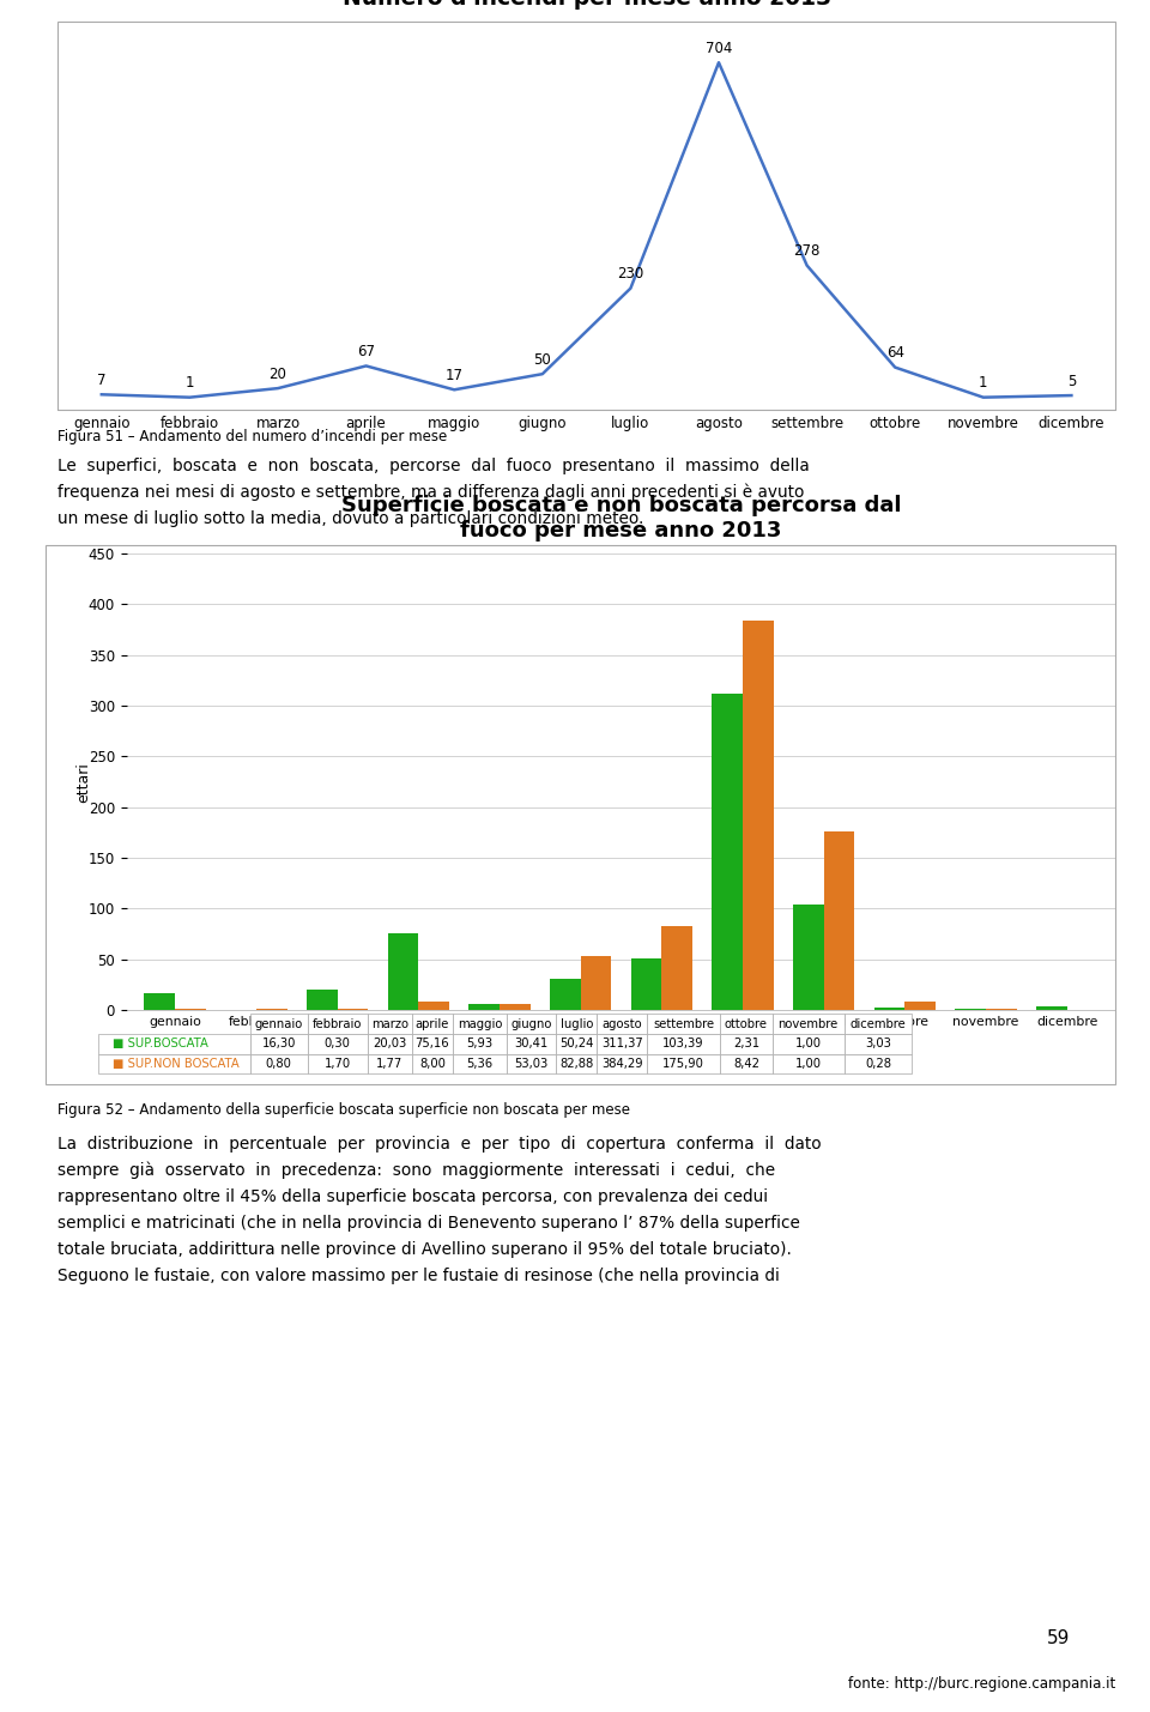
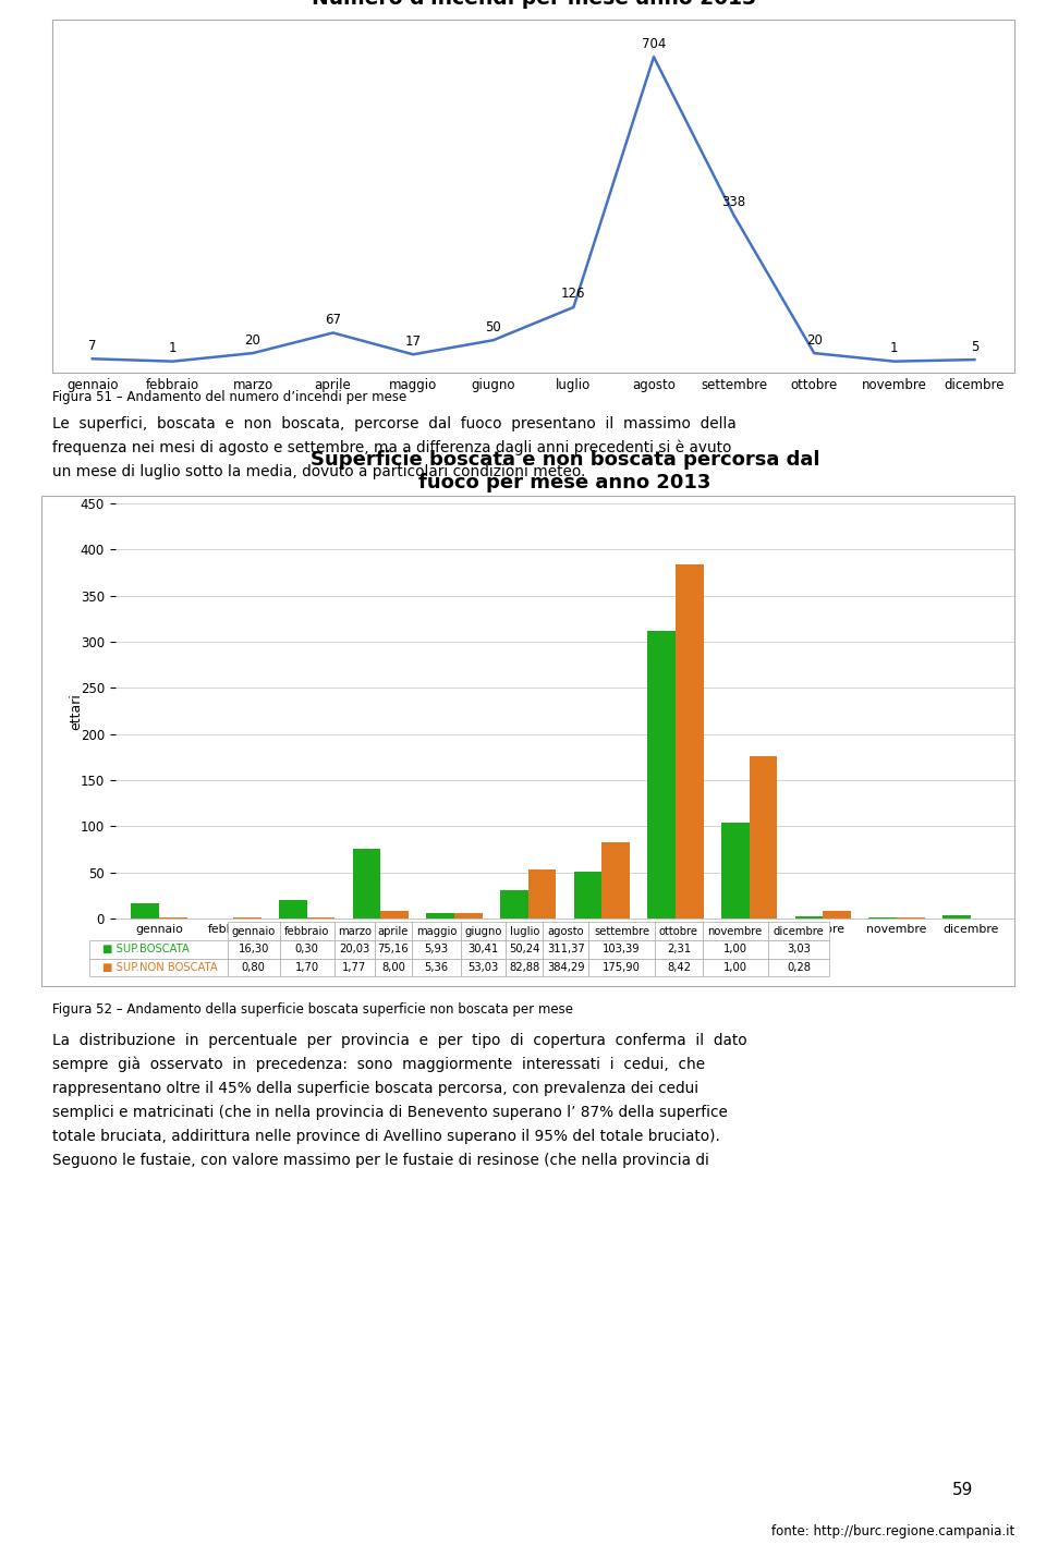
luglio: 230 -> 126
settembre: 278 -> 338
ottobre: 64 -> 20
